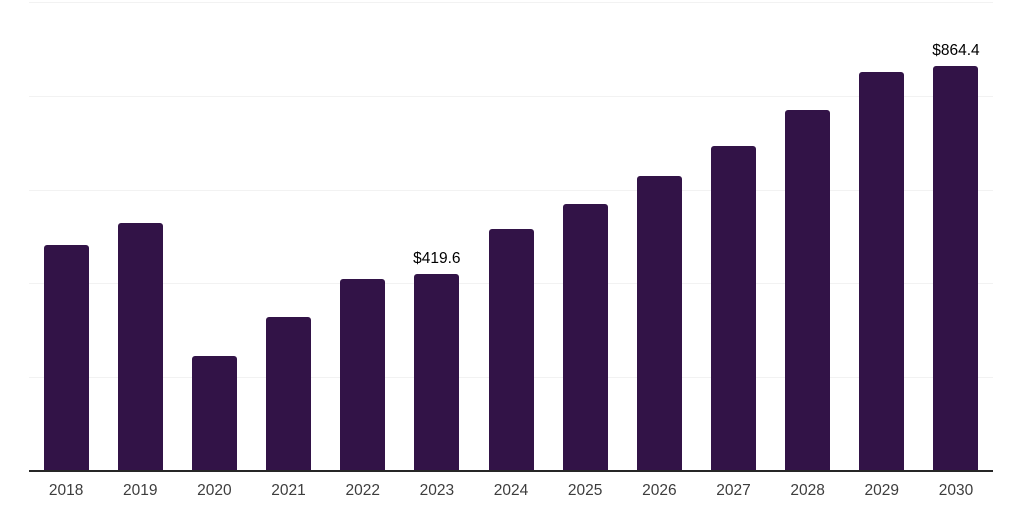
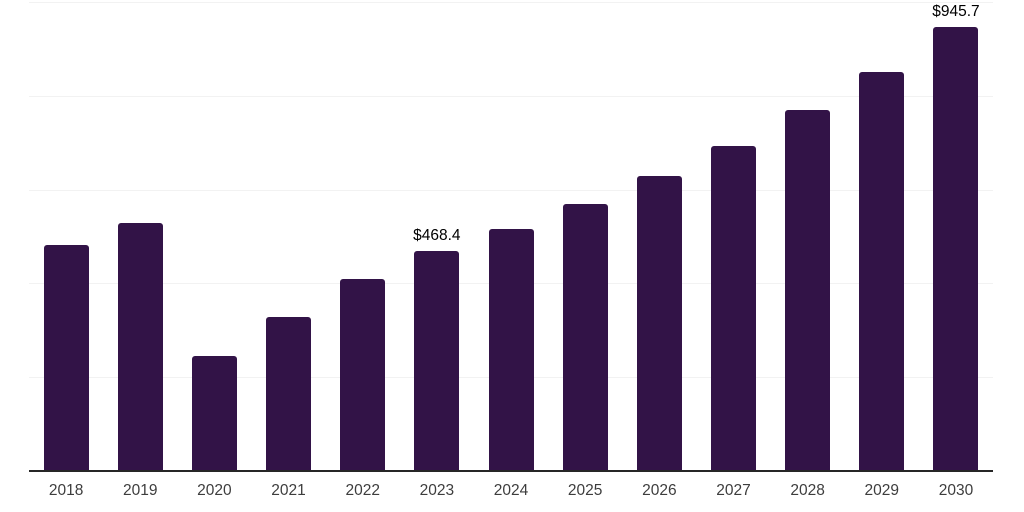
2023: $419.6 -> $468.4
2030: $864.4 -> $945.7
